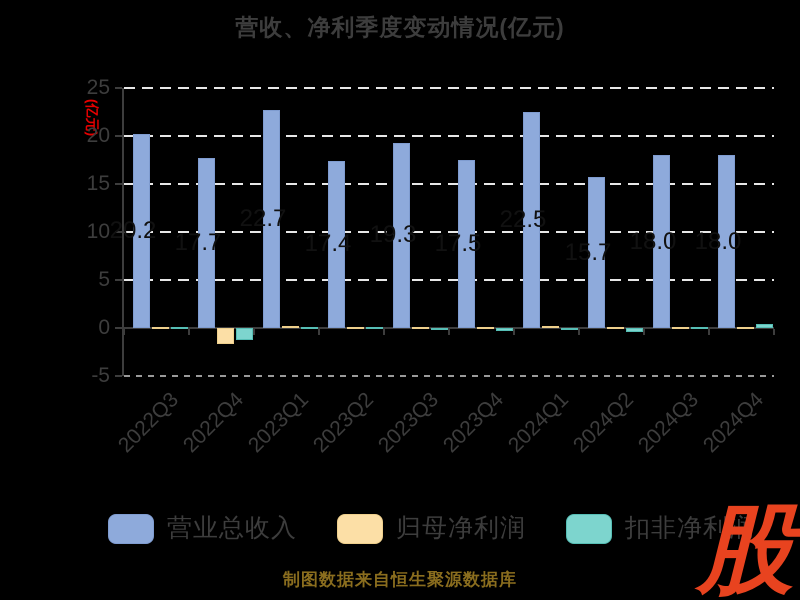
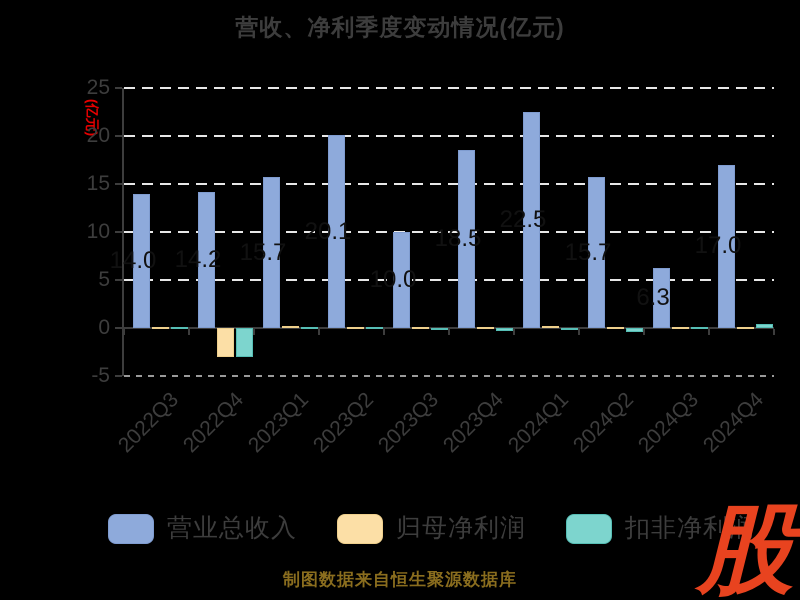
营业总收入/2022Q3: 20.2 -> 14.0
营业总收入/2022Q4: 17.7 -> 14.2
归母净利润/2022Q4: -2 -> -3
扣非净利润/2022Q4: -1 -> -3
营业总收入/2023Q1: 22.7 -> 15.7
营业总收入/2023Q2: 17.4 -> 20.1
营业总收入/2023Q3: 19.3 -> 10.0
营业总收入/2023Q4: 17.5 -> 18.5
营业总收入/2024Q3: 18.0 -> 6.3
营业总收入/2024Q4: 18.0 -> 17.0
